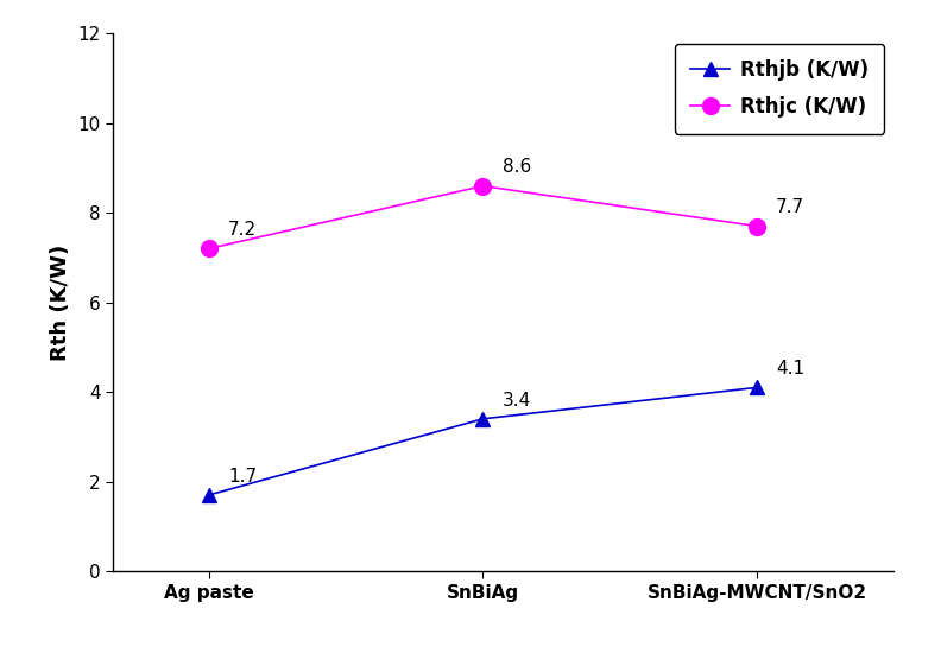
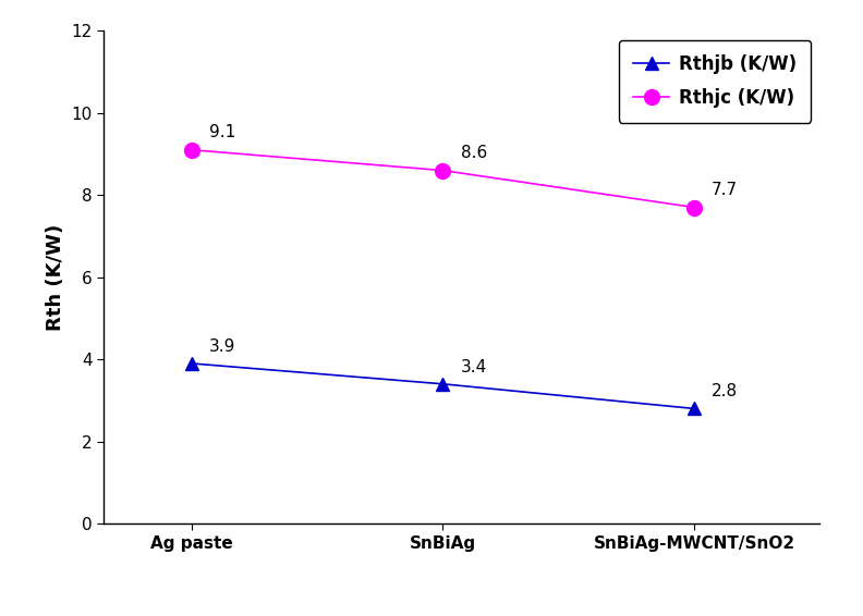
Rthjb (K/W)/Ag paste: 1.7 -> 3.9
Rthjc (K/W)/Ag paste: 7.2 -> 9.1
Rthjb (K/W)/SnBiAg-MWCNT/SnO2: 4.1 -> 2.8
